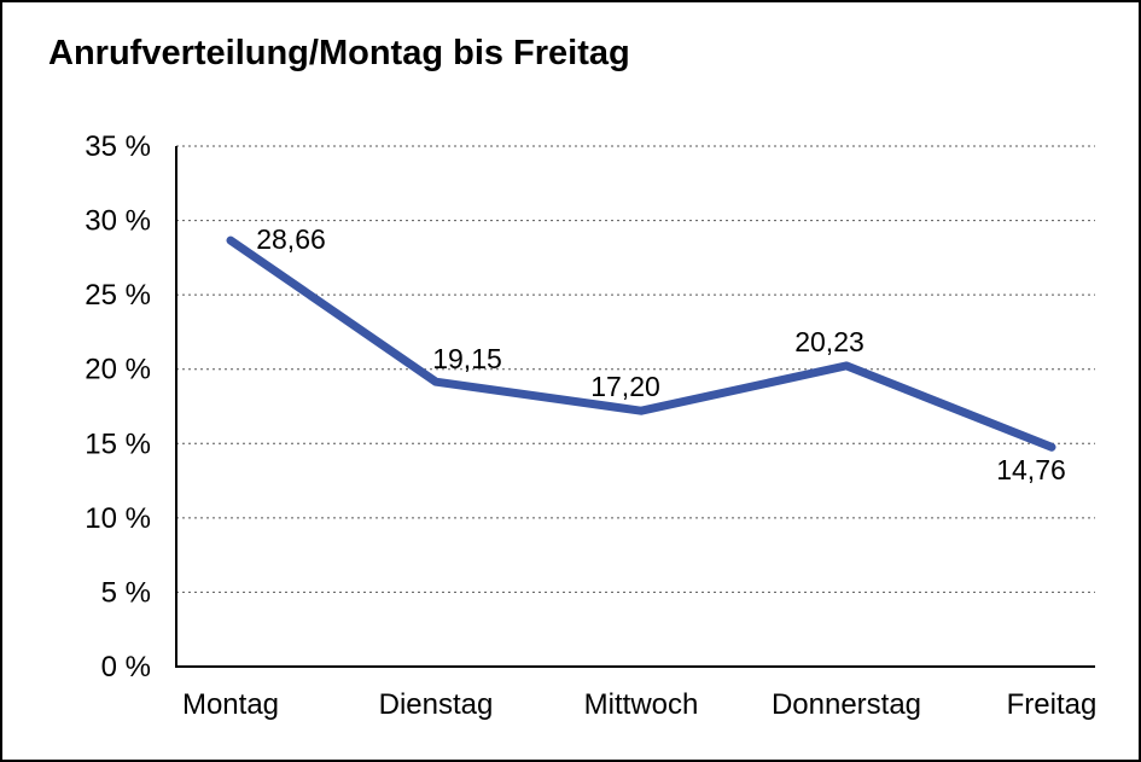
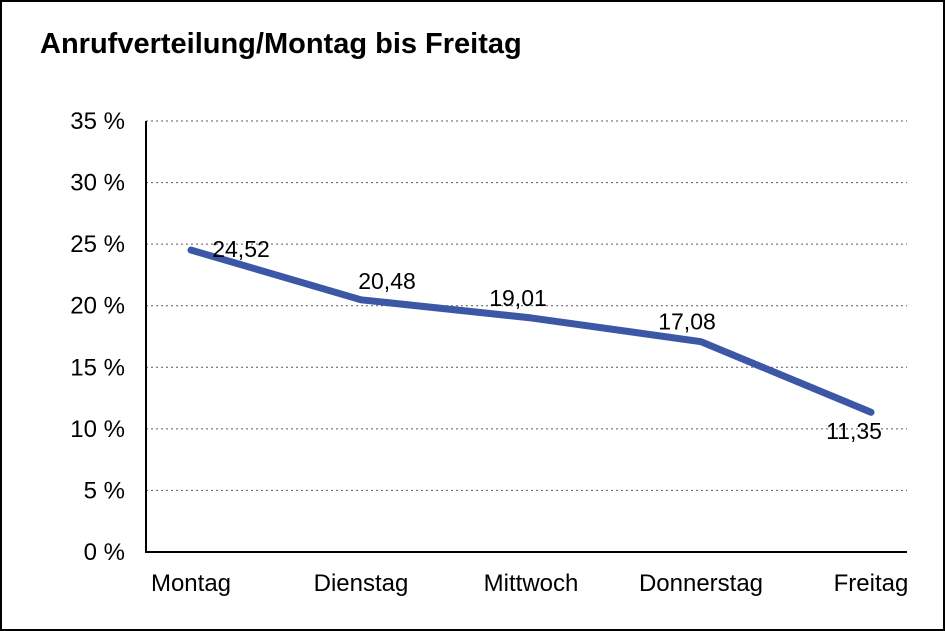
Montag: 28,66 -> 24,52
Dienstag: 19,15 -> 20,48
Mittwoch: 17,20 -> 19,01
Donnerstag: 20,23 -> 17,08
Freitag: 14,76 -> 11,35
